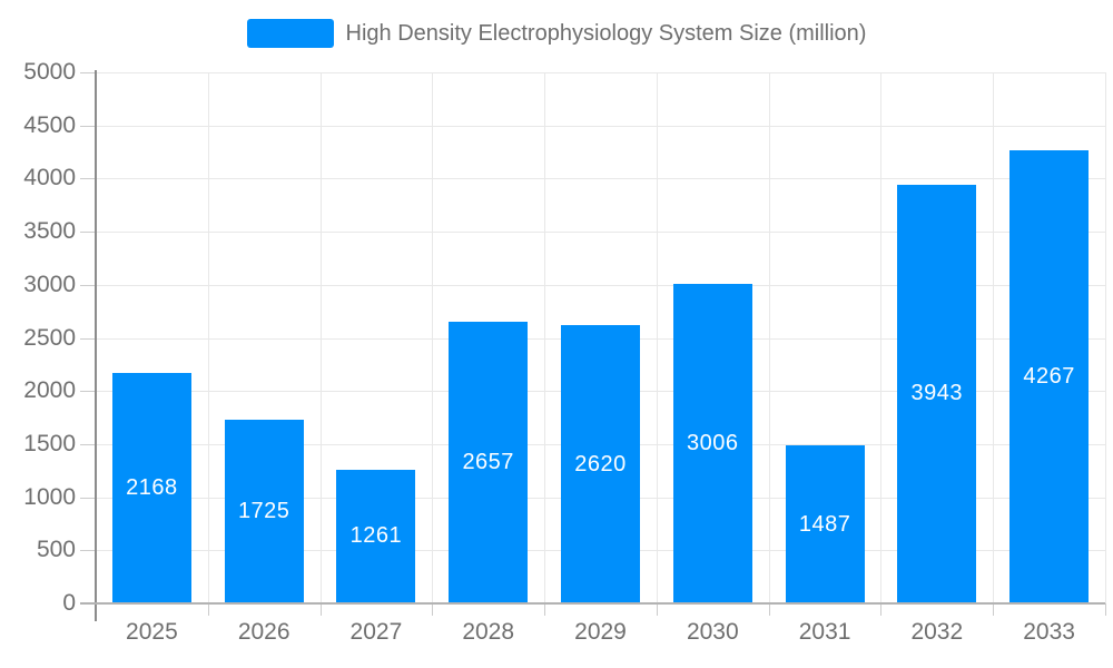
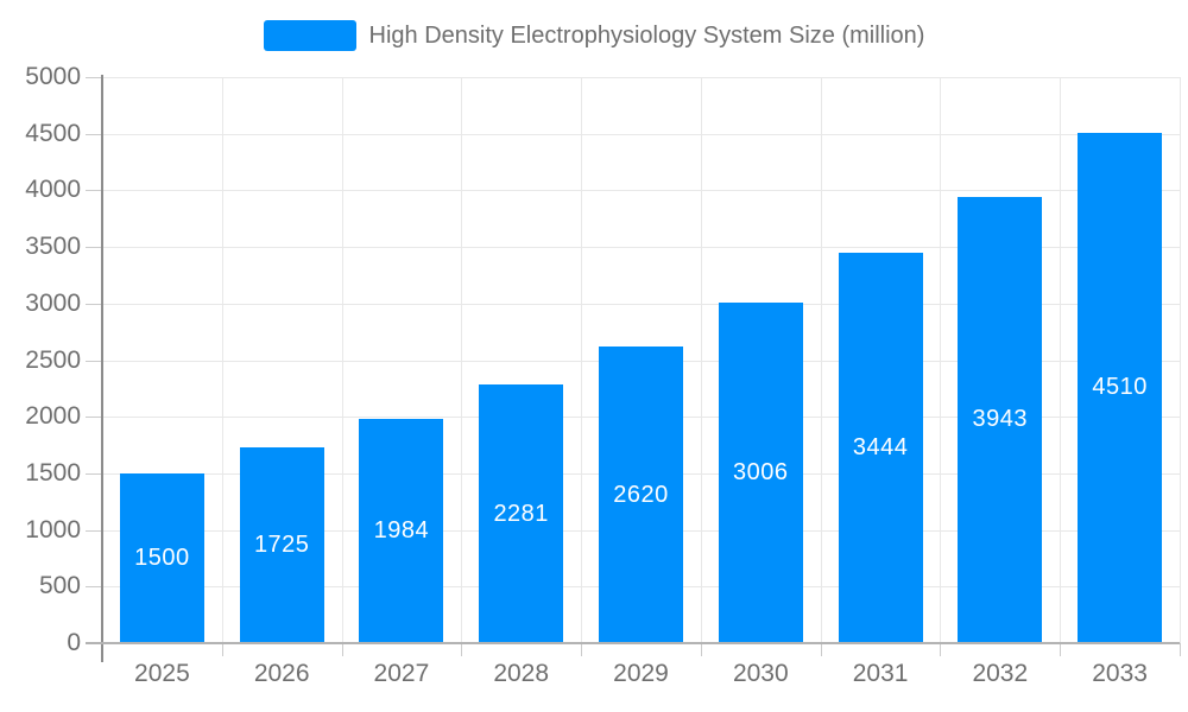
2025: 2168 -> 1500
2027: 1261 -> 1984
2028: 2657 -> 2281
2031: 1487 -> 3444
2033: 4267 -> 4510
